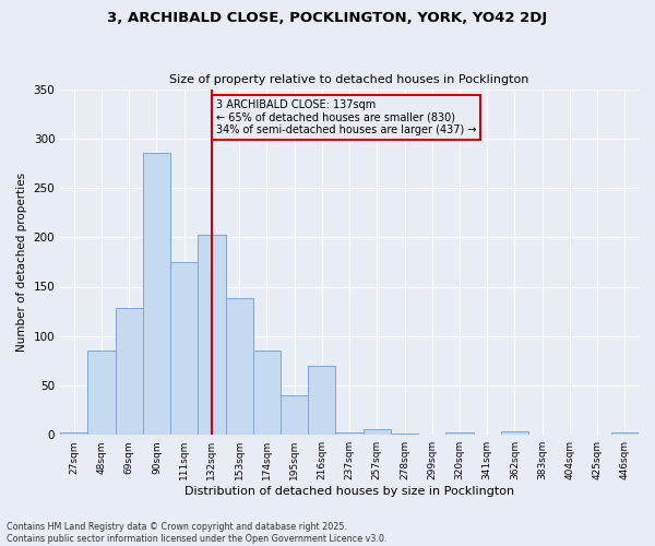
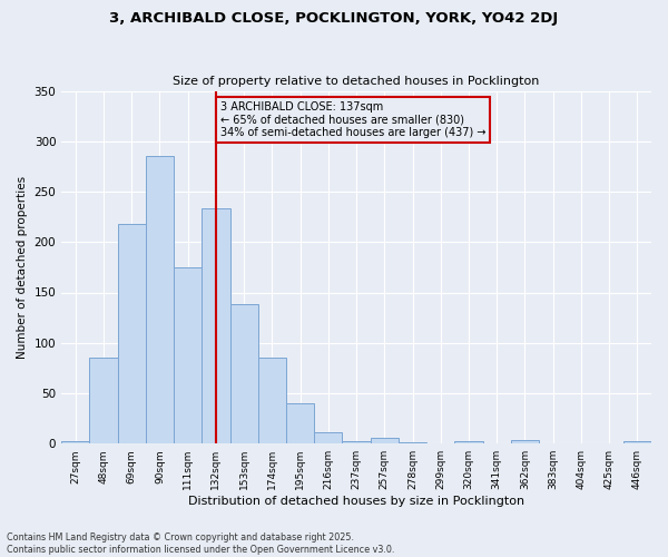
69sqm: 128 -> 218
132sqm: 202 -> 233
216sqm: 70 -> 11
